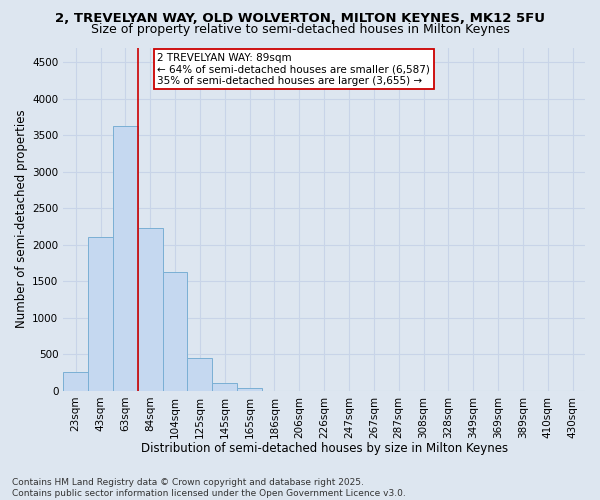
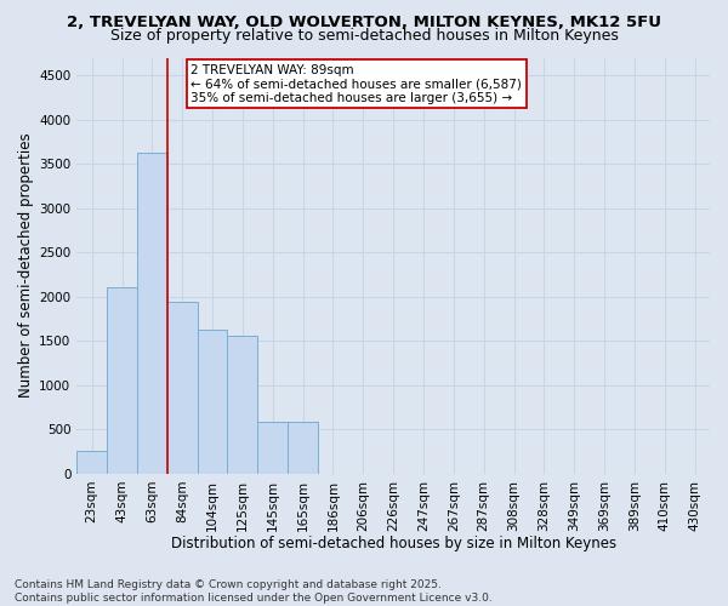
84sqm: 2230 -> 1940
125sqm: 450 -> 1560
145sqm: 100 -> 580
165sqm: 40 -> 580
